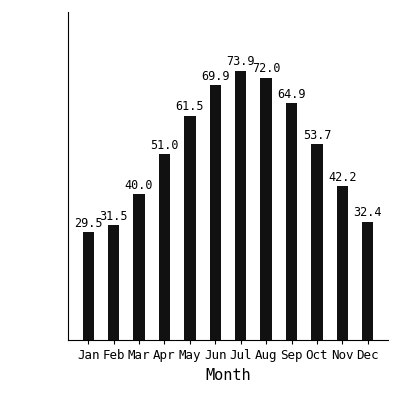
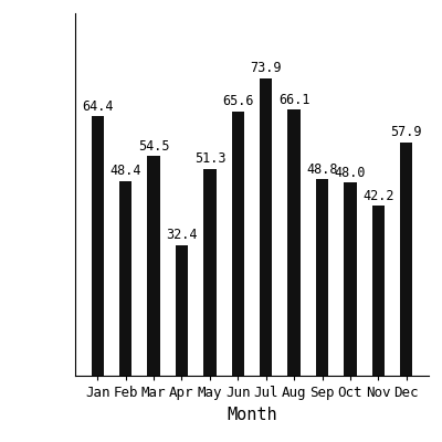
Jan: 29.5 -> 64.4
Feb: 31.5 -> 48.4
Mar: 40.0 -> 54.5
Apr: 51.0 -> 32.4
May: 61.5 -> 51.3
Jun: 69.9 -> 65.6
Aug: 72.0 -> 66.1
Sep: 64.9 -> 48.8
Oct: 53.7 -> 48.0
Dec: 32.4 -> 57.9
